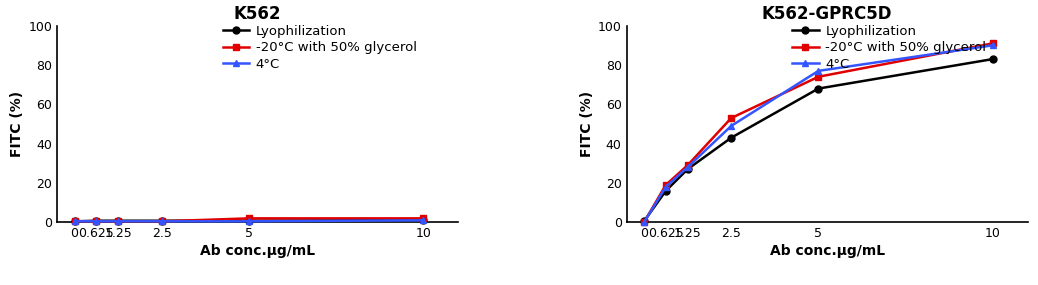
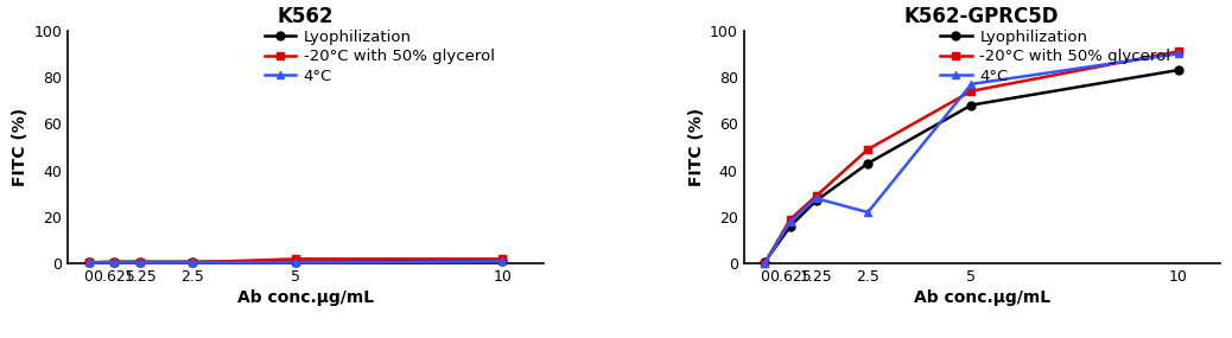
K562-GPRC5D/-20°C with 50% glycerol/2.5: 53 -> 49
K562-GPRC5D/4°C/2.5: 49 -> 22
